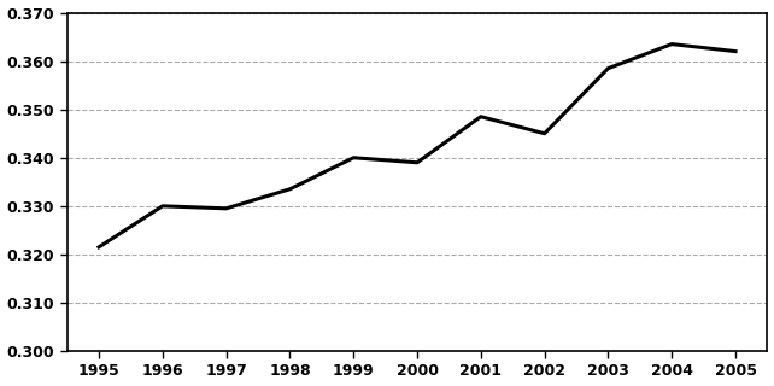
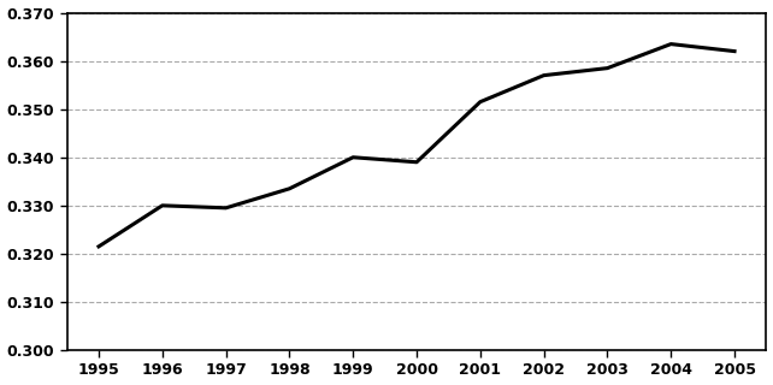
2001: 0.3485 -> 0.3515
2002: 0.3450 -> 0.3570
